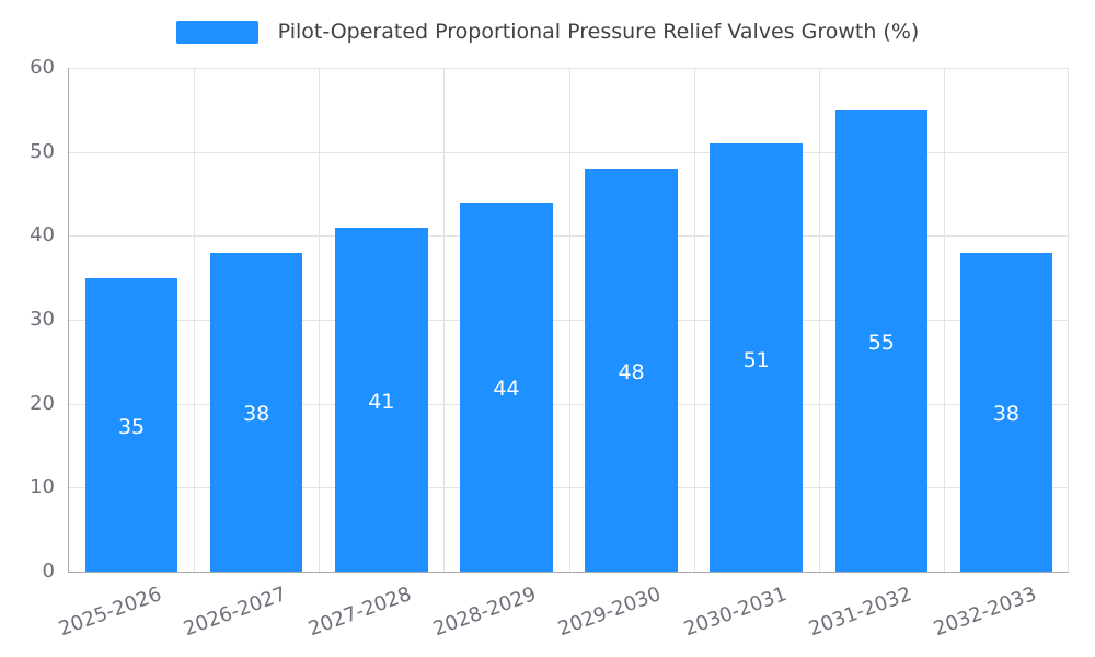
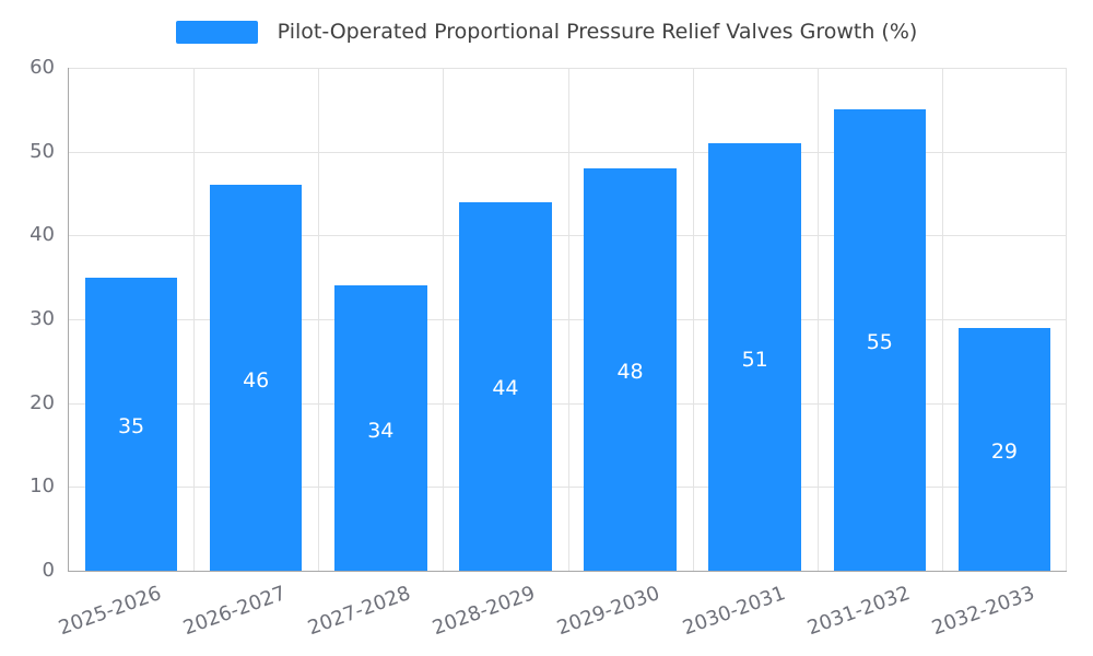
2026-2027: 38 -> 46
2027-2028: 41 -> 34
2032-2033: 38 -> 29
